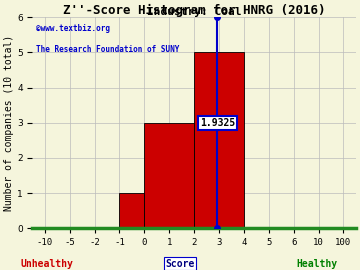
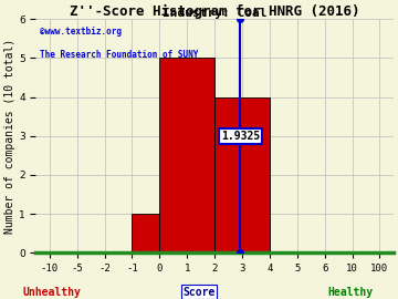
1: 3 -> 5
3: 5 -> 4
